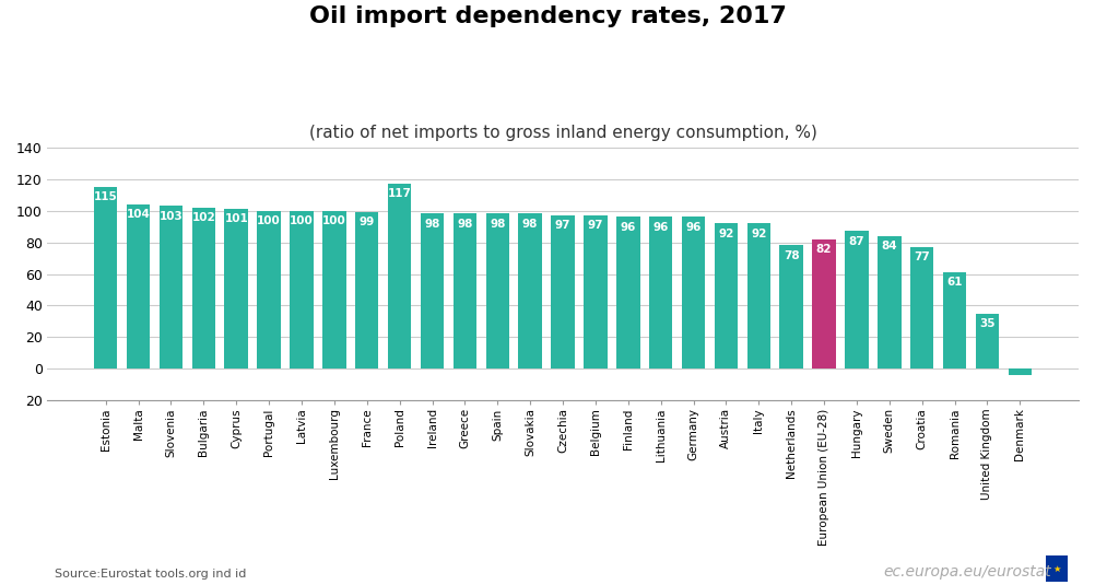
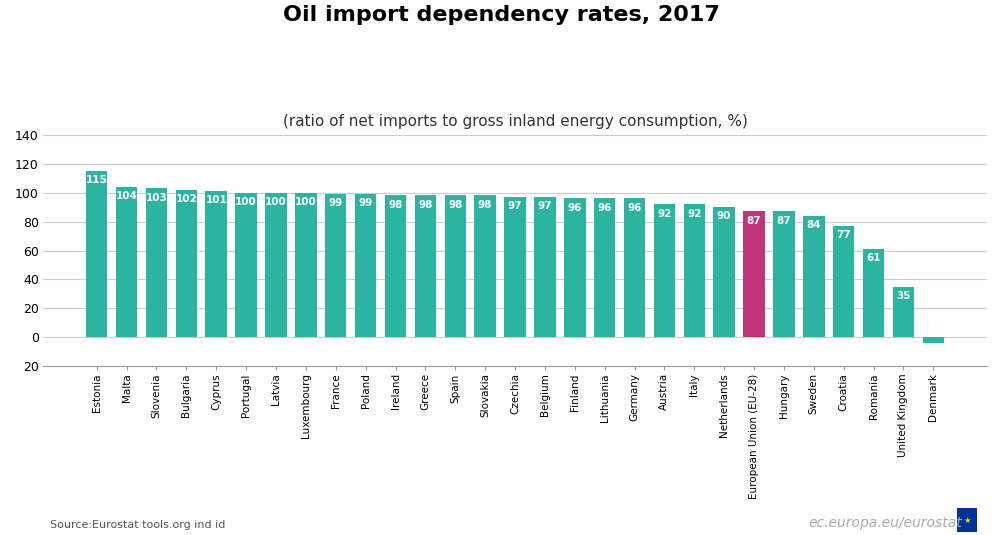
Poland: 117 -> 99
Netherlands: 78 -> 90
European Union (EU-28): 82 -> 87
